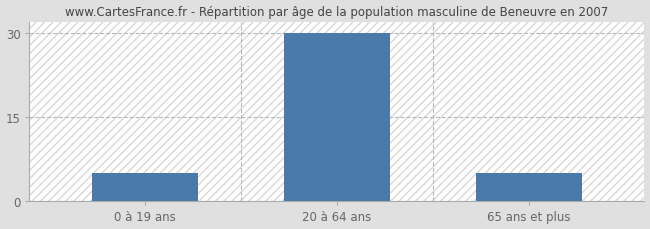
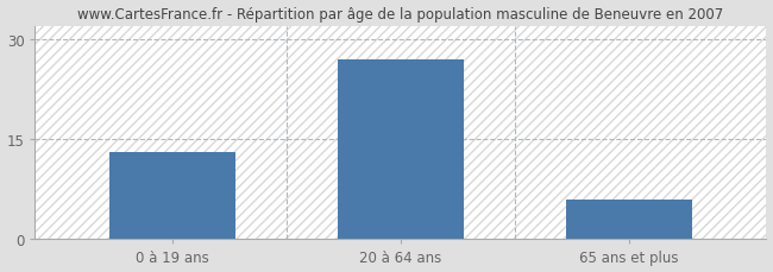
0 à 19 ans: 5 -> 13
20 à 64 ans: 30 -> 27
65 ans et plus: 5 -> 6
